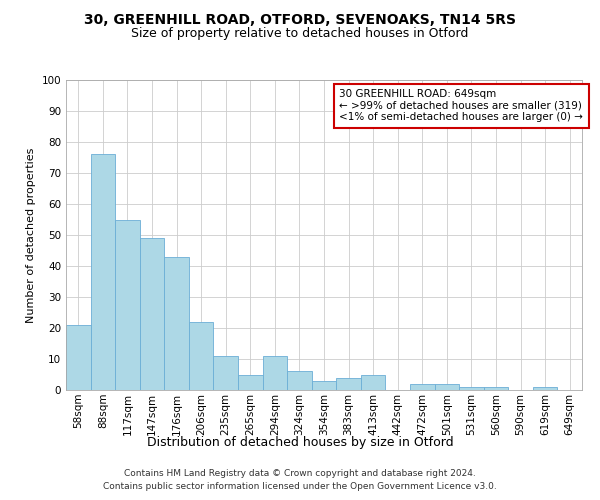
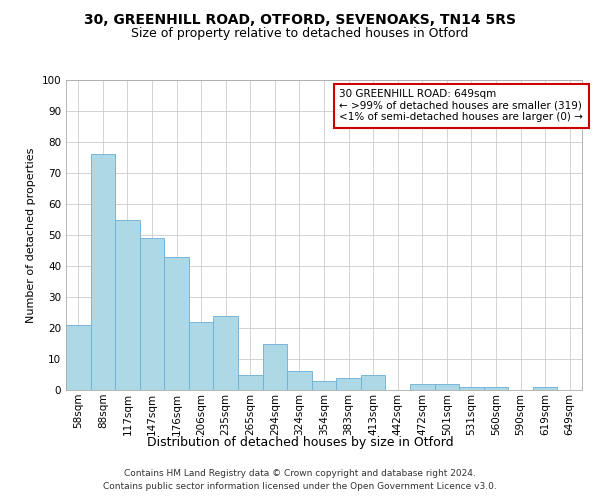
235sqm: 11 -> 24
294sqm: 11 -> 15
